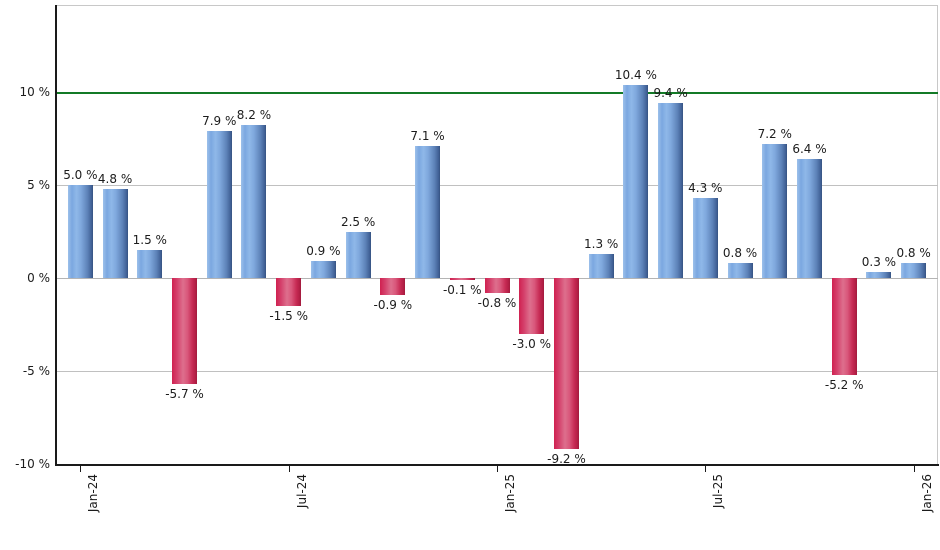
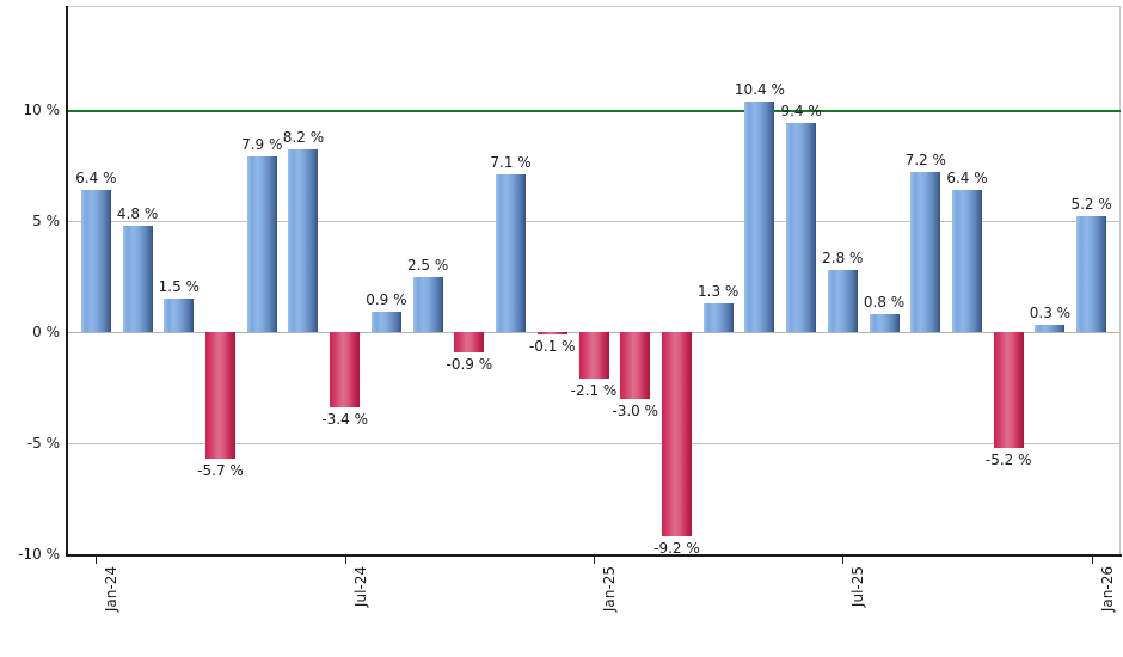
Jan-24: 5.0 -> 6.4
Jul-24: -1.5 -> -3.4
Jan-25: -0.8 -> -2.1
Jul-25: 4.3 -> 2.8
Jan-26: 0.8 -> 5.2
